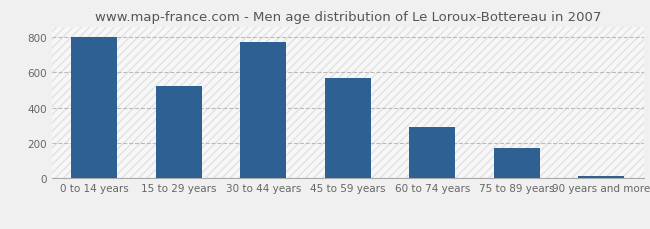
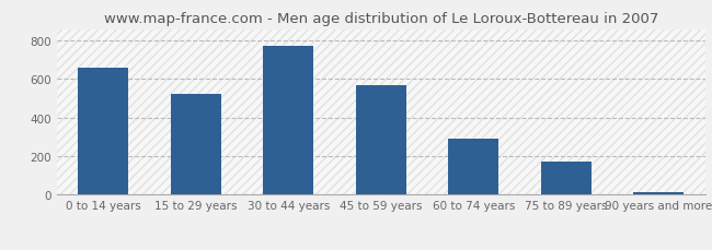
0 to 14 years: 800 -> 660
